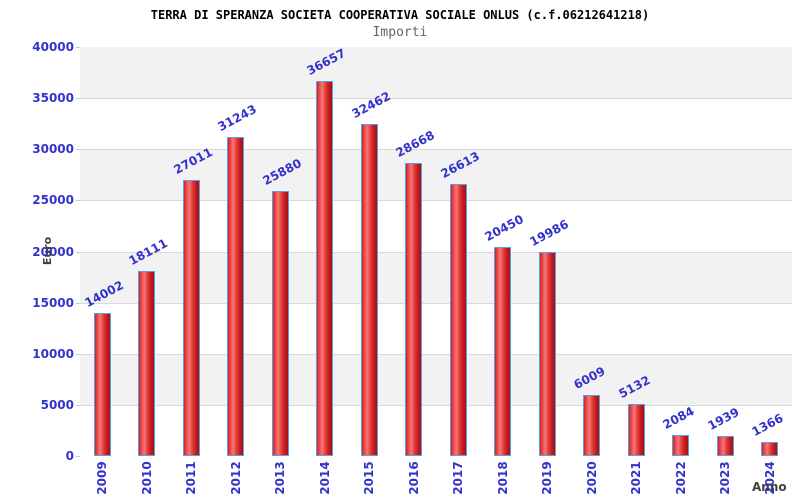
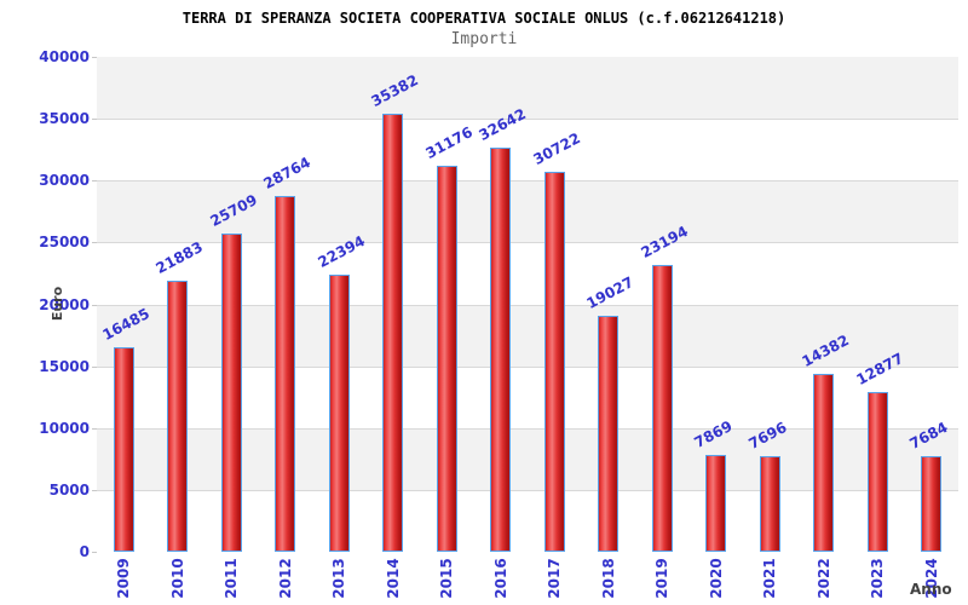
2009: 14002 -> 16485
2010: 18111 -> 21883
2011: 27011 -> 25709
2012: 31243 -> 28764
2013: 25880 -> 22394
2014: 36657 -> 35382
2015: 32462 -> 31176
2016: 28668 -> 32642
2017: 26613 -> 30722
2018: 20450 -> 19027
2019: 19986 -> 23194
2020: 6009 -> 7869
2021: 5132 -> 7696
2022: 2084 -> 14382
2023: 1939 -> 12877
2024: 1366 -> 7684
